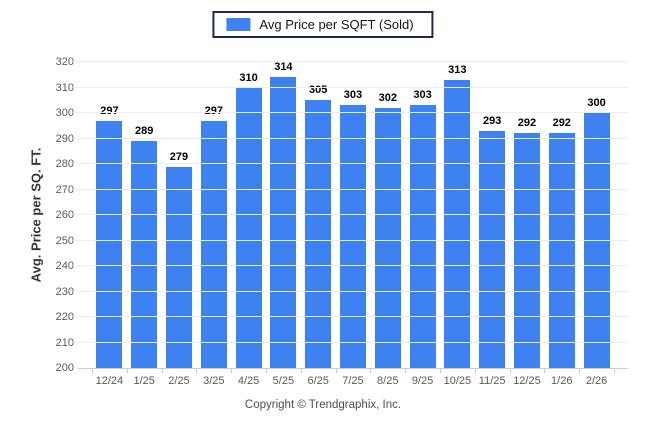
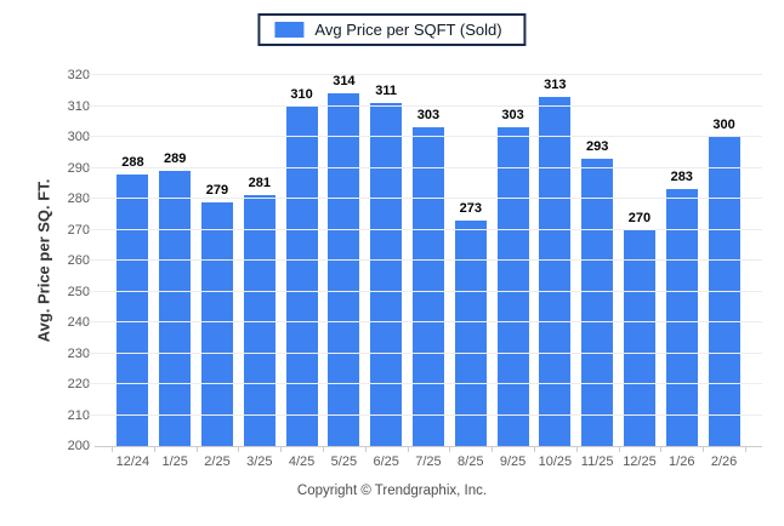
12/24: 297 -> 288
3/25: 297 -> 281
6/25: 305 -> 311
8/25: 302 -> 273
12/25: 292 -> 270
1/26: 292 -> 283
